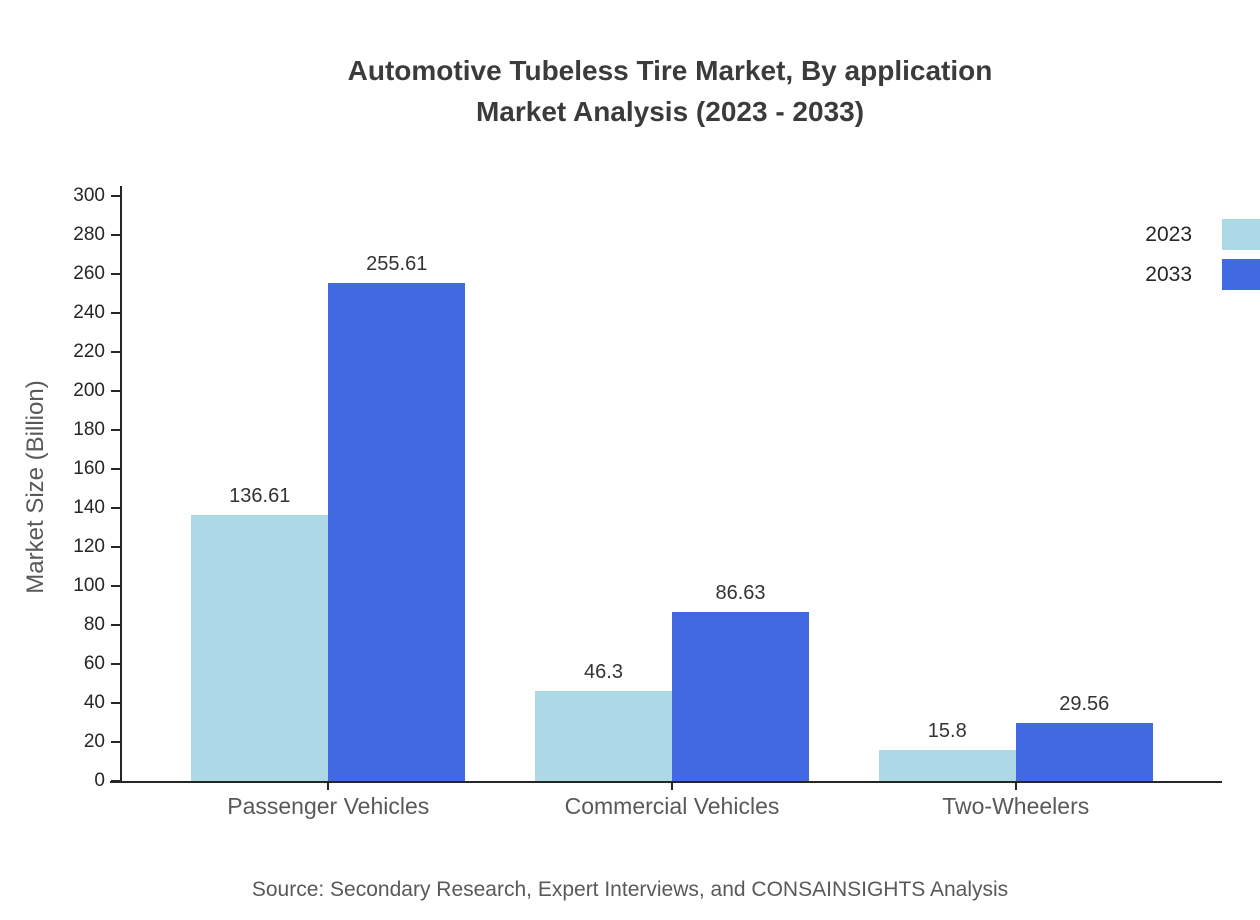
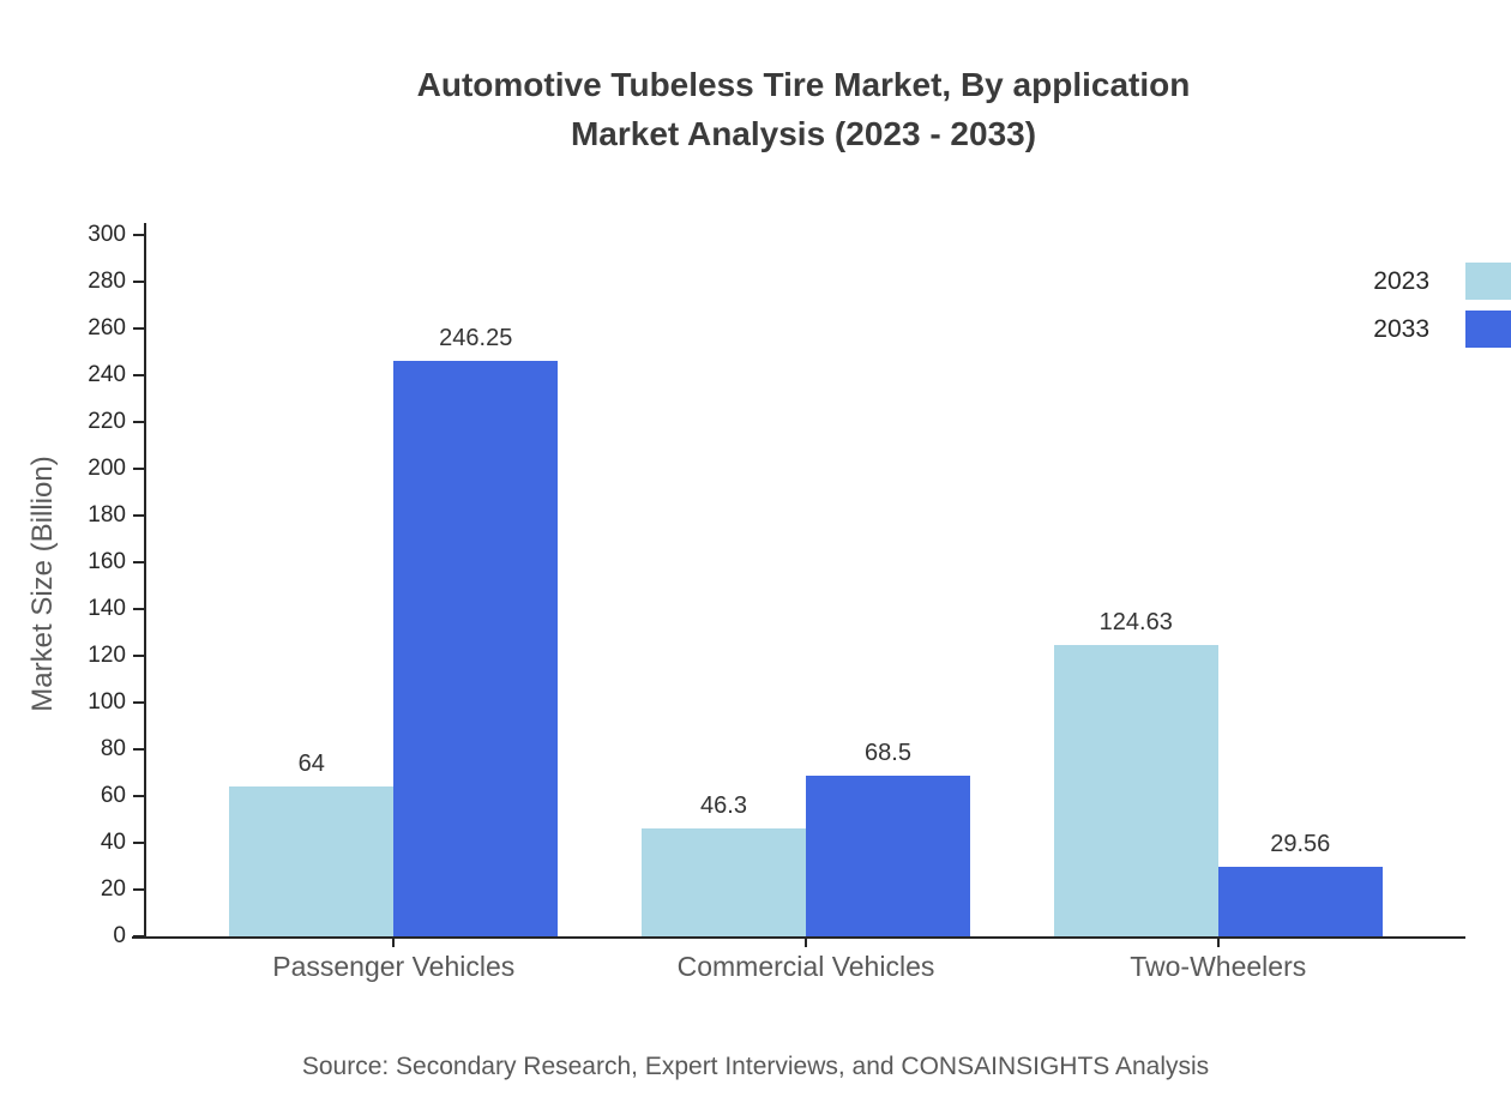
2023/Passenger Vehicles: 136.61 -> 64
2033/Passenger Vehicles: 255.61 -> 246.25
2033/Commercial Vehicles: 86.63 -> 68.5
2023/Two-Wheelers: 15.8 -> 124.63
